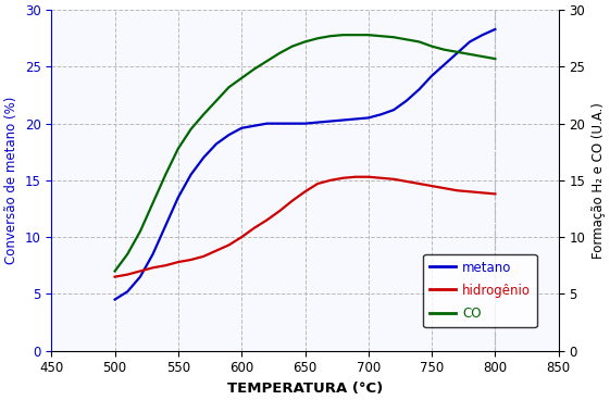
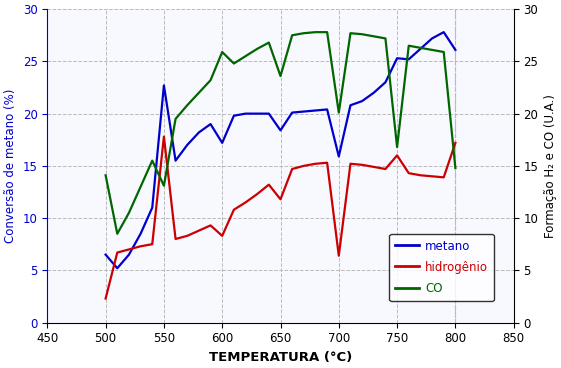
metano/500: 4.5 -> 6.5
hidrogênio/500: 6.5 -> 2.3
CO/500: 7.0 -> 14.1
metano/550: 13.5 -> 22.7
hidrogênio/550: 7.8 -> 17.8
CO/550: 17.8 -> 13.1
metano/600: 19.6 -> 17.2
hidrogênio/600: 10.0 -> 8.3
CO/600: 24.0 -> 25.9
metano/650: 20.0 -> 18.4
hidrogênio/650: 14.0 -> 11.8
CO/650: 27.2 -> 23.6
metano/700: 20.5 -> 15.9
hidrogênio/700: 15.3 -> 6.4
CO/700: 27.8 -> 20.1
metano/750: 24.2 -> 25.3
hidrogênio/750: 14.5 -> 16.0
CO/750: 26.8 -> 16.8
metano/800: 28.3 -> 26.1
hidrogênio/800: 13.8 -> 17.2
CO/800: 25.7 -> 14.8
